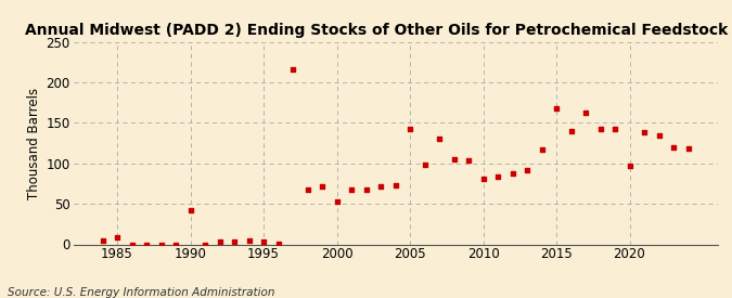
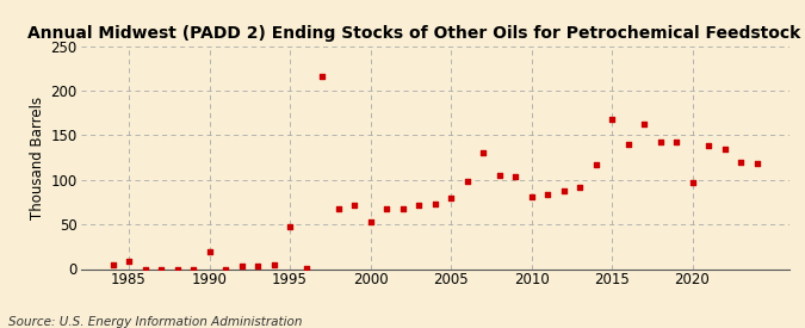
1990: 42 -> 20
1995: 3 -> 48
2005: 142 -> 80
